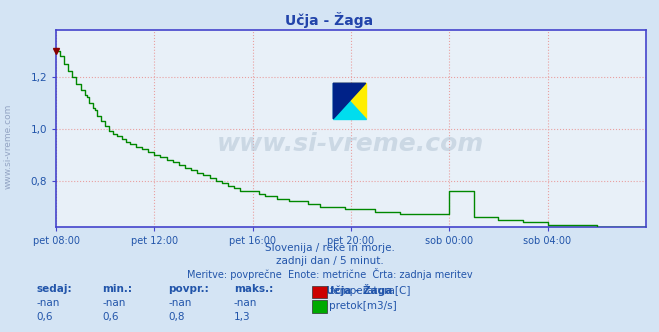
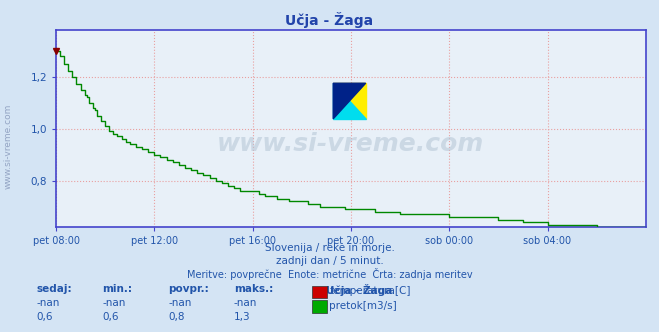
sob 00:00: 0,76 -> 0,66
